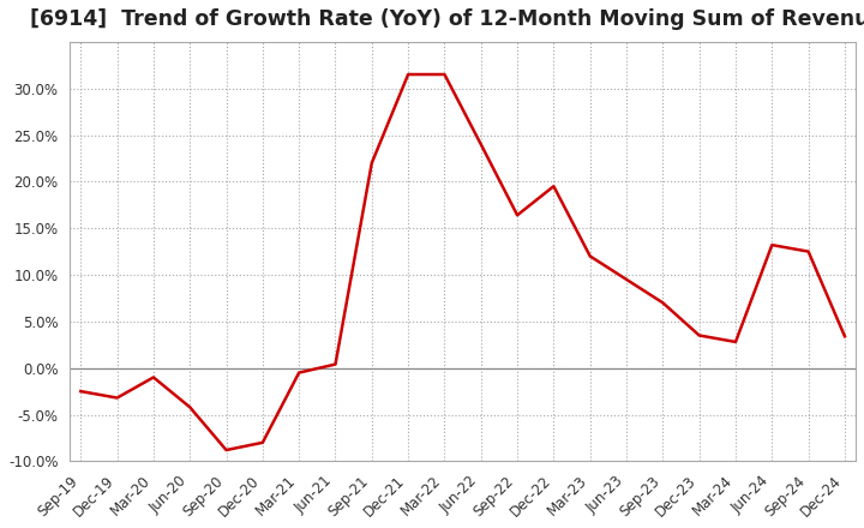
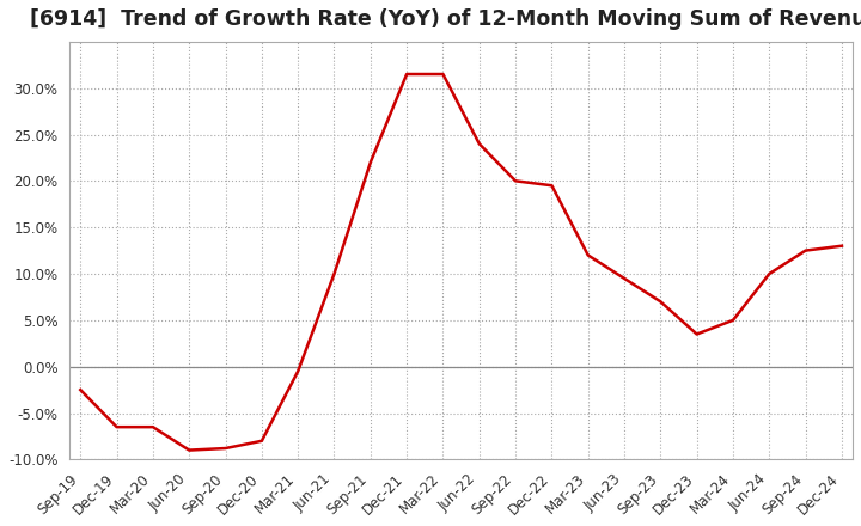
Dec-19: -3.2% -> -6.5%
Mar-20: -1.0% -> -6.5%
Jun-20: -4.2% -> -9.0%
Jun-21: 0.4% -> 10.0%
Sep-22: 16.4% -> 20.0%
Mar-24: 2.8% -> 5.0%
Jun-24: 13.2% -> 10.0%
Dec-24: 3.4% -> 13.0%
